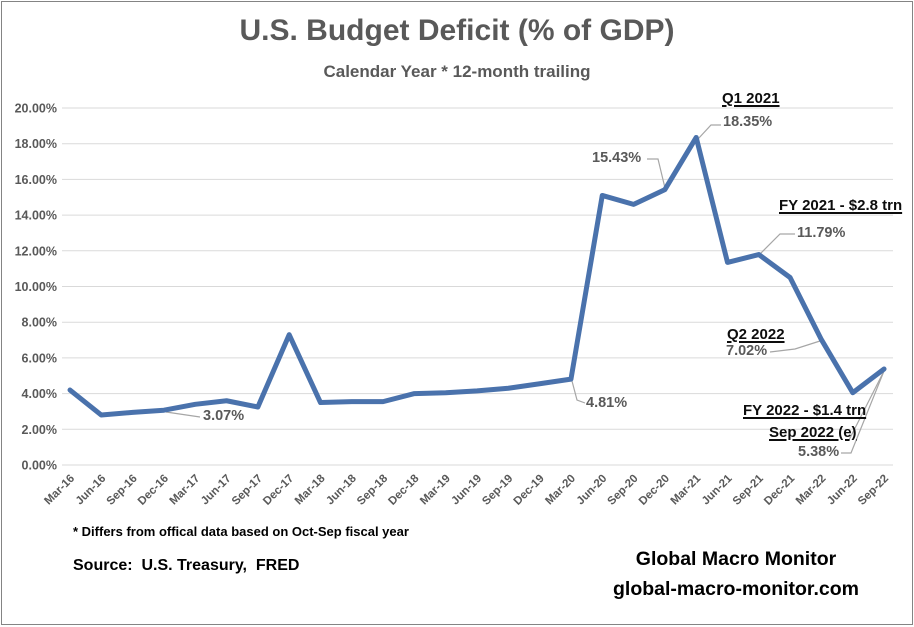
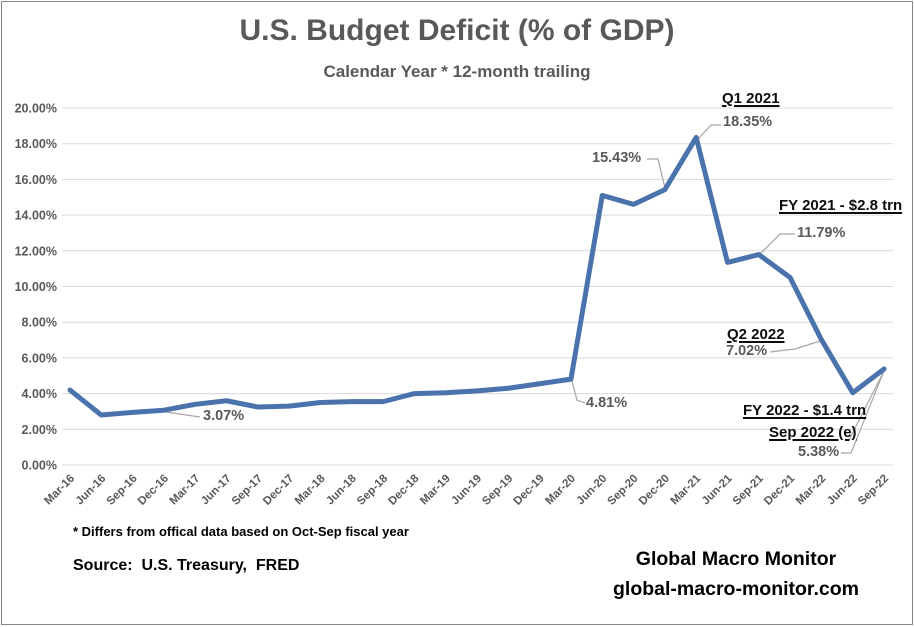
Dec-17: 7.3% -> 3.3%
